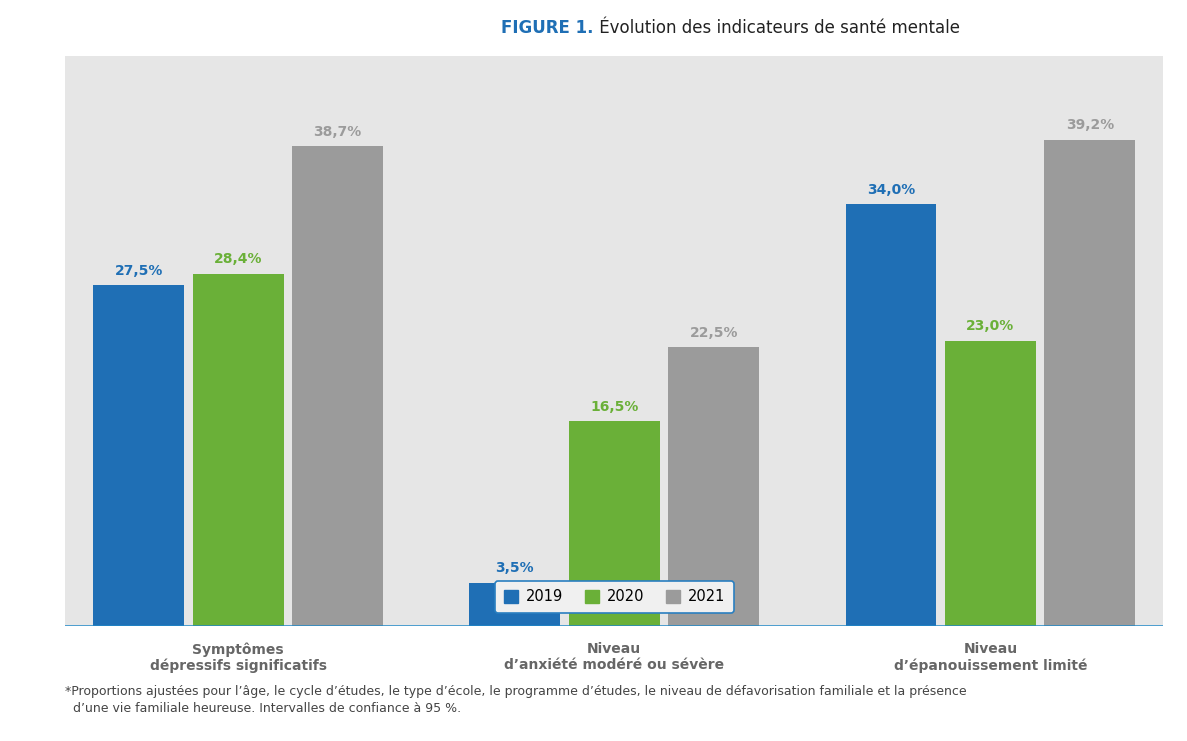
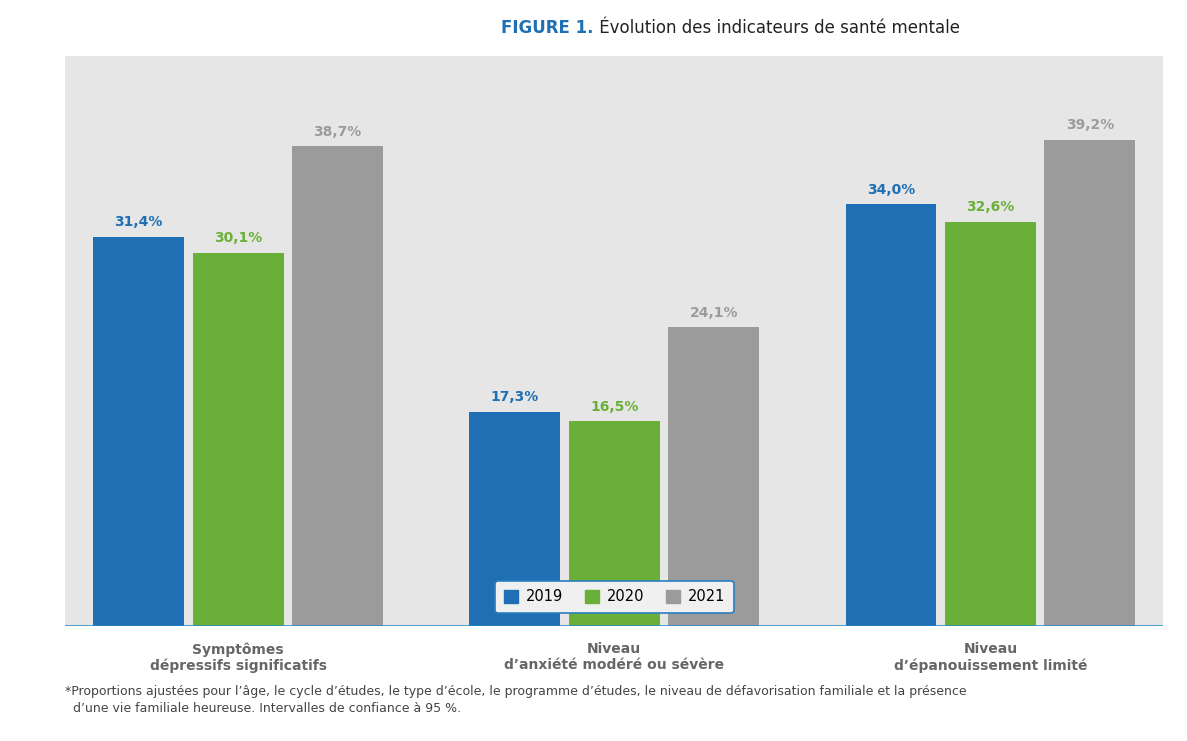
2019/Symptômes dépressifs significatifs: 27,5% -> 31,4%
2020/Symptômes dépressifs significatifs: 28,4% -> 30,1%
2019/Niveau d’anxiété modéré ou sévère: 3,5% -> 17,3%
2021/Niveau d’anxiété modéré ou sévère: 22,5% -> 24,1%
2020/Niveau d’épanouissement limité: 23,0% -> 32,6%
